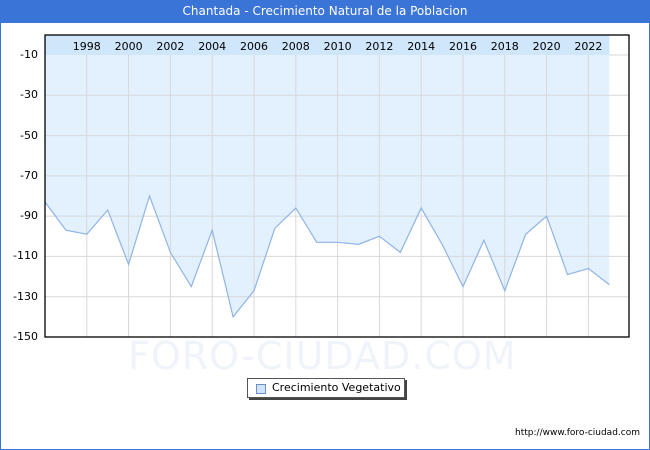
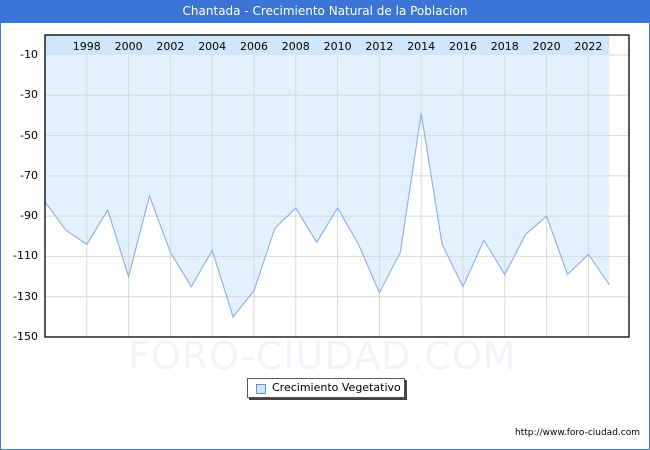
1998: -99 -> -104
2000: -114 -> -120
2004: -97 -> -107
2010: -103 -> -86
2012: -100 -> -128
2014: -86 -> -39
2018: -127 -> -119
2022: -116 -> -109
